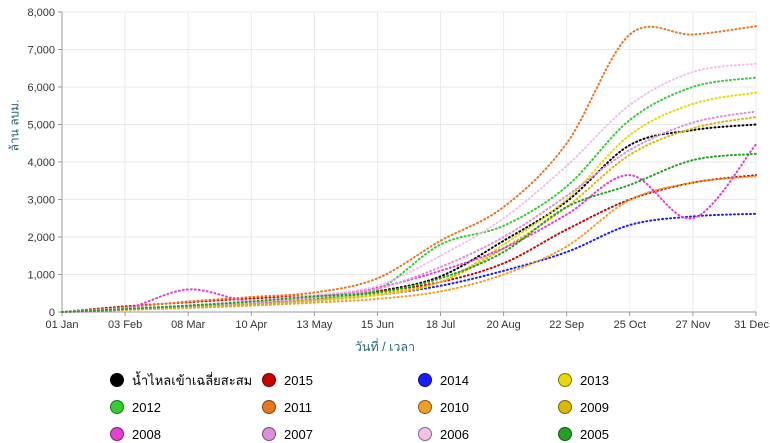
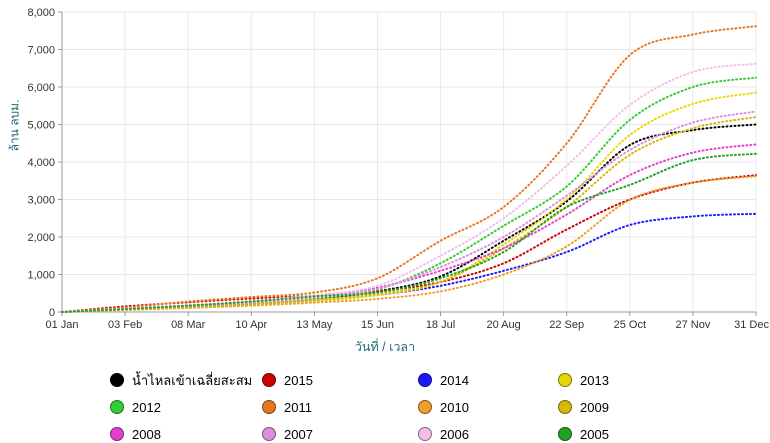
2008/08 Mar: 600 -> 200
2012/18 Jul: 1800 -> 1300
2011/25 Oct: 7400 -> 6800
2008/27 Nov: 2500 -> 4200
